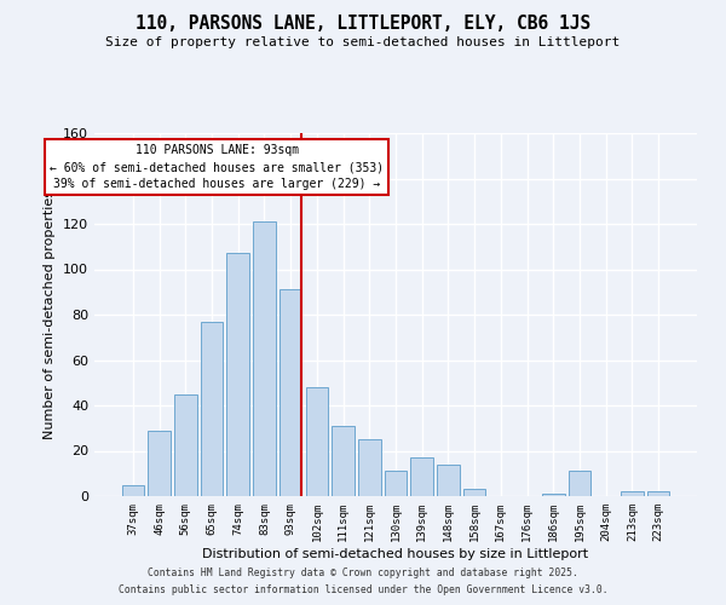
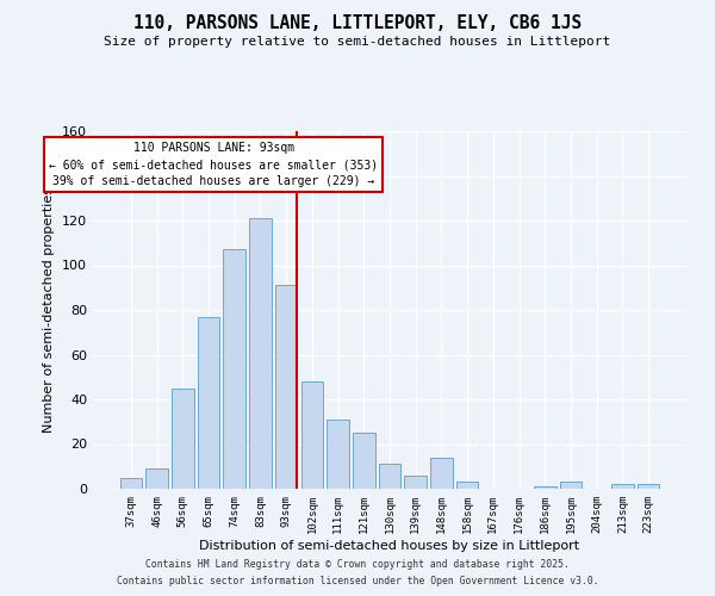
46sqm: 29 -> 9
139sqm: 17 -> 6
195sqm: 11 -> 3
